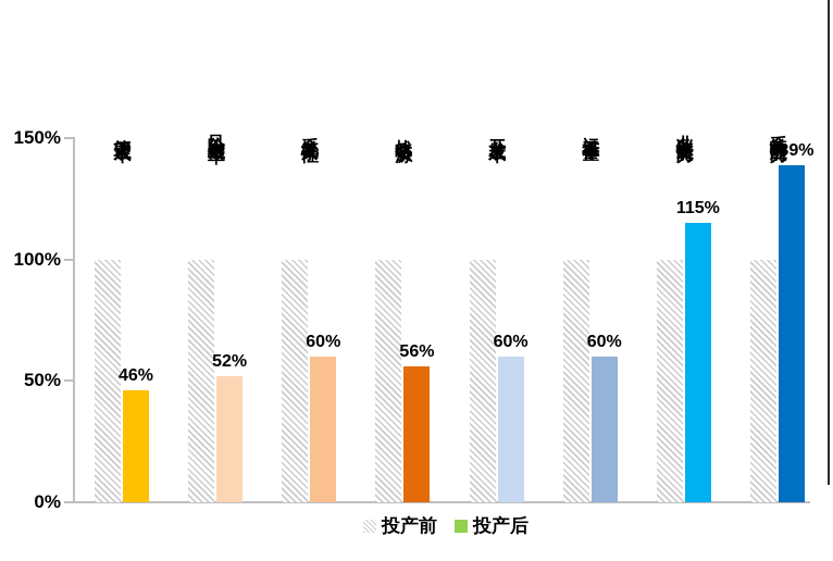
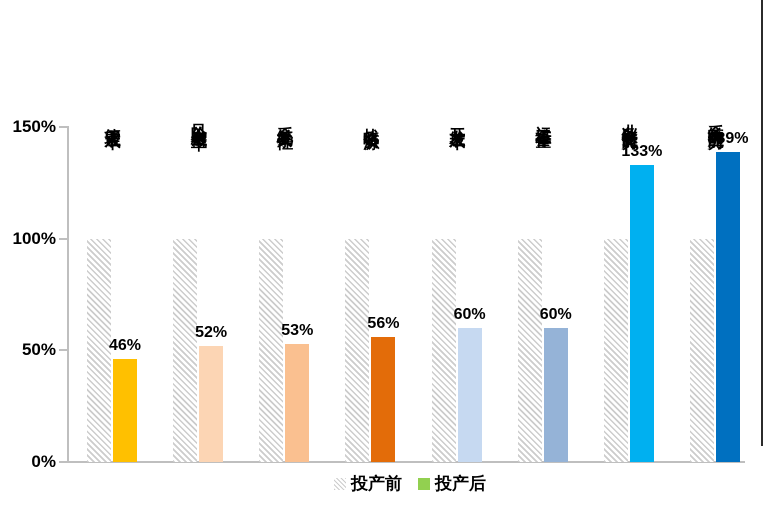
投产后/系统复杂性: 60% -> 53%
投产后/业务敏捷能力: 115% -> 133%
